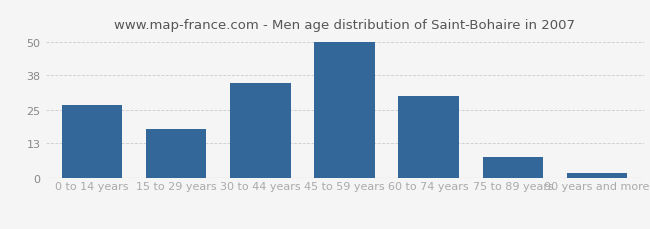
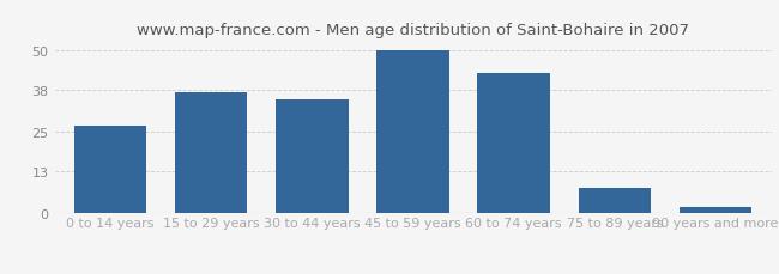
15 to 29 years: 18 -> 37
60 to 74 years: 30 -> 43
